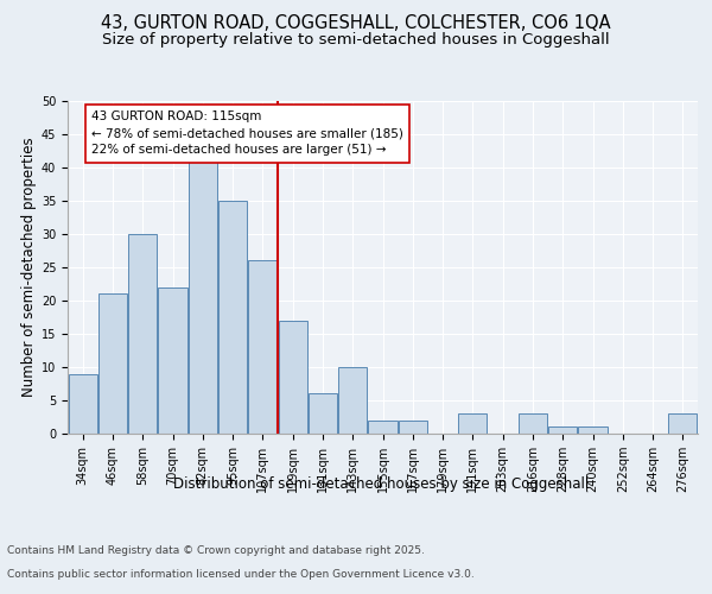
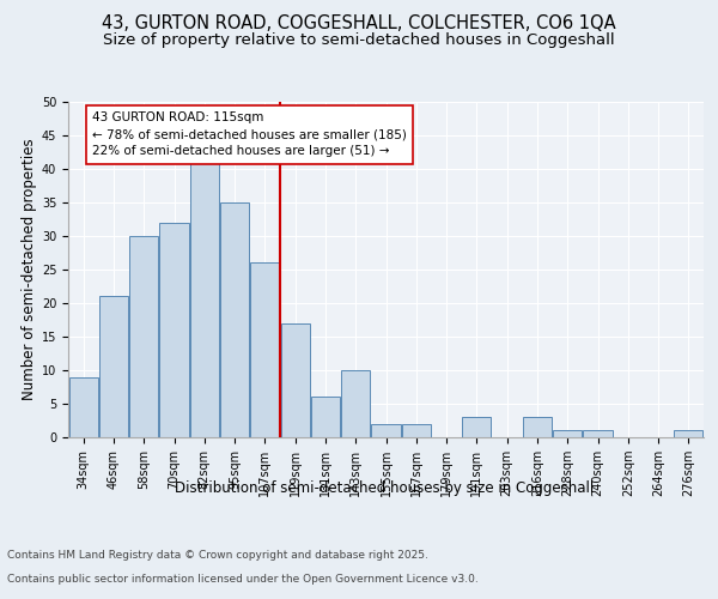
70sqm: 22 -> 32
276sqm: 3 -> 1
